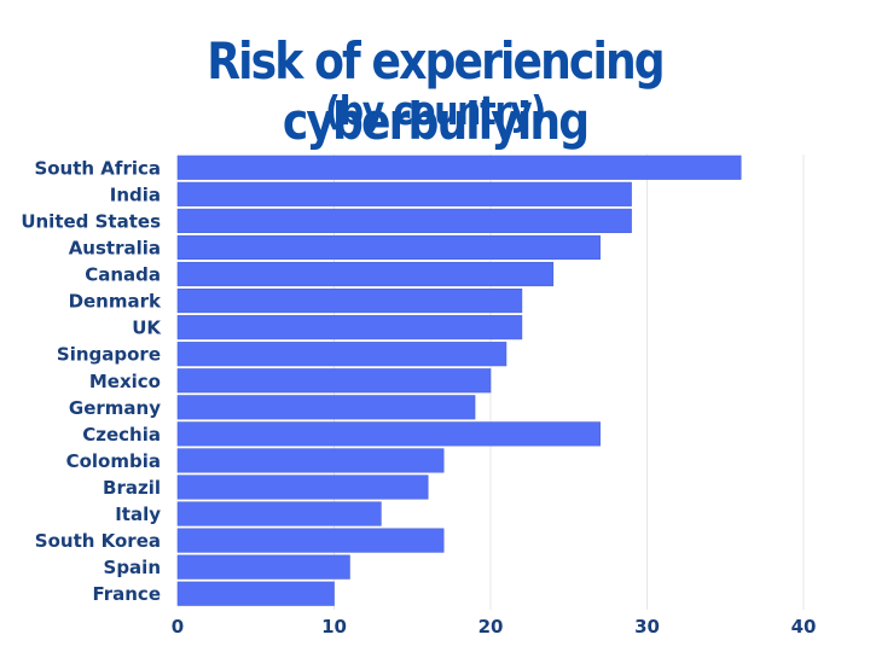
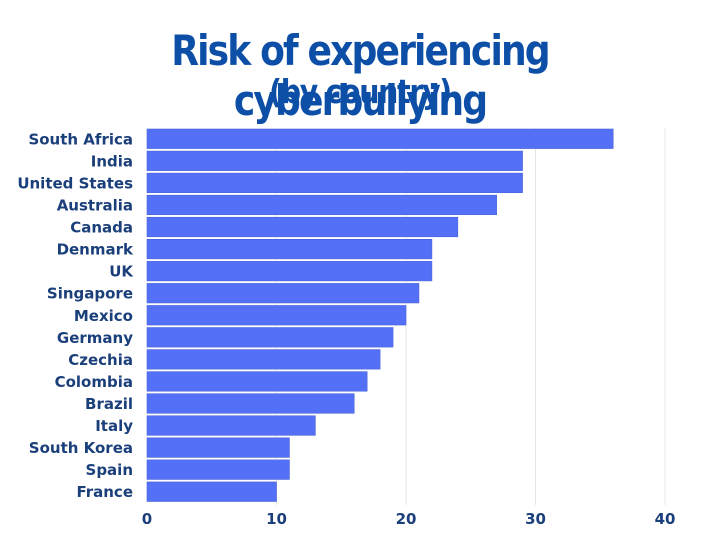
Czechia: 27 -> 18
South Korea: 17 -> 11
